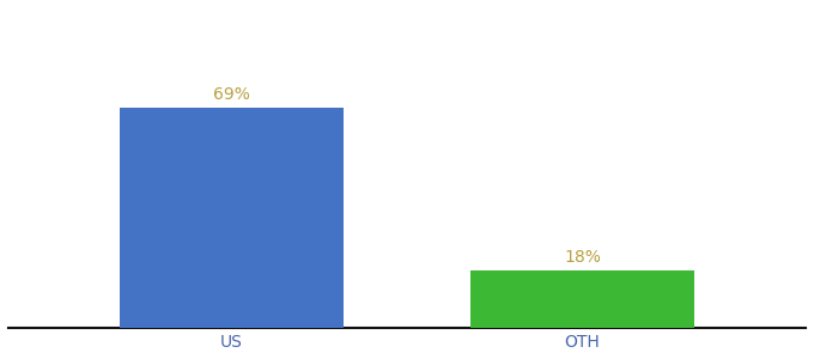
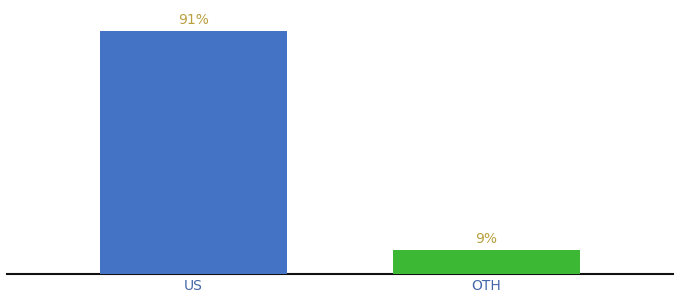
US: 69% -> 91%
OTH: 18% -> 9%
